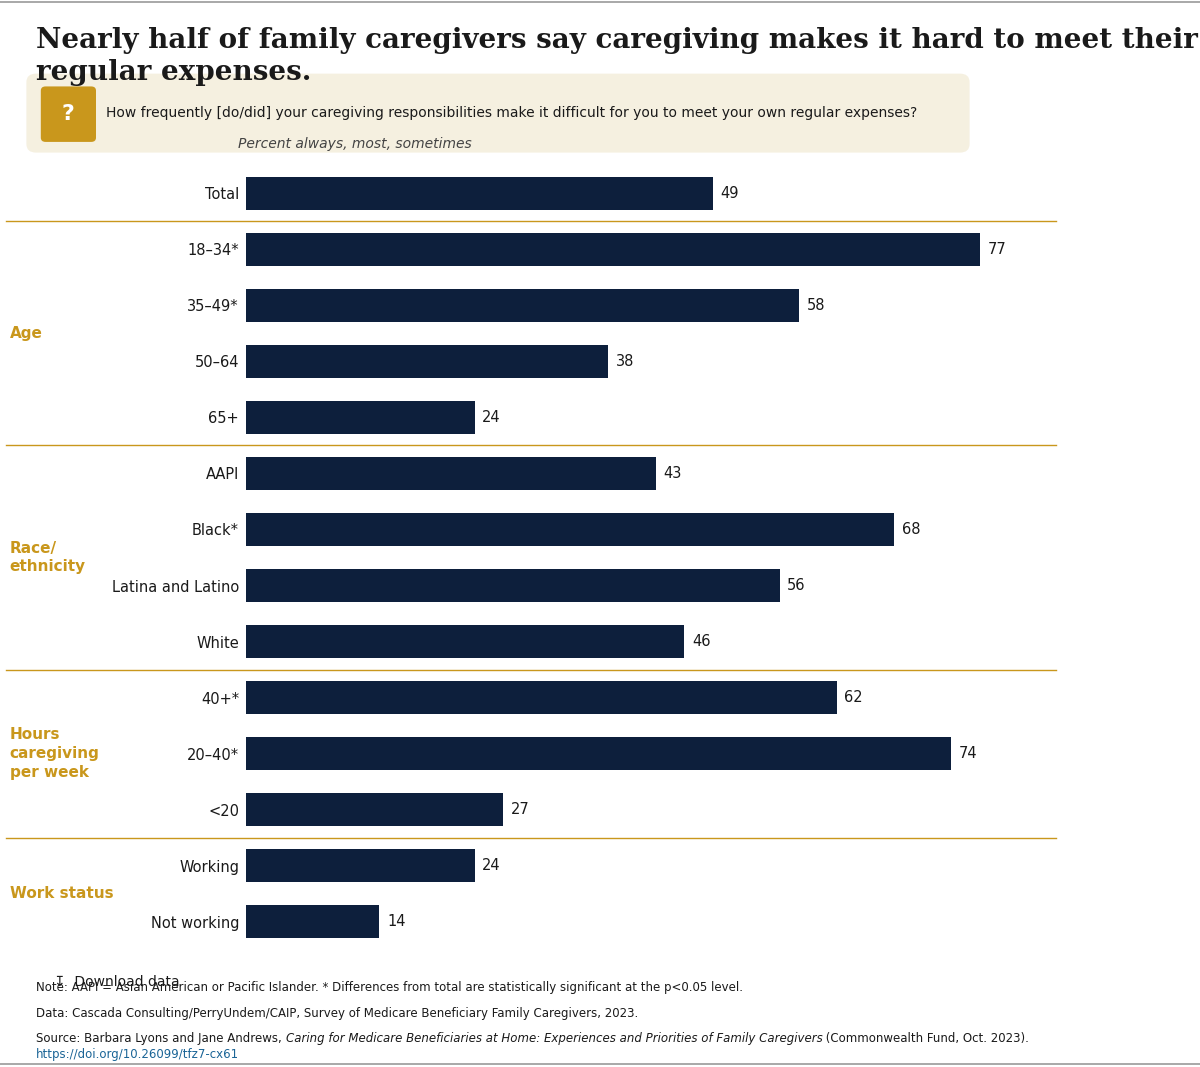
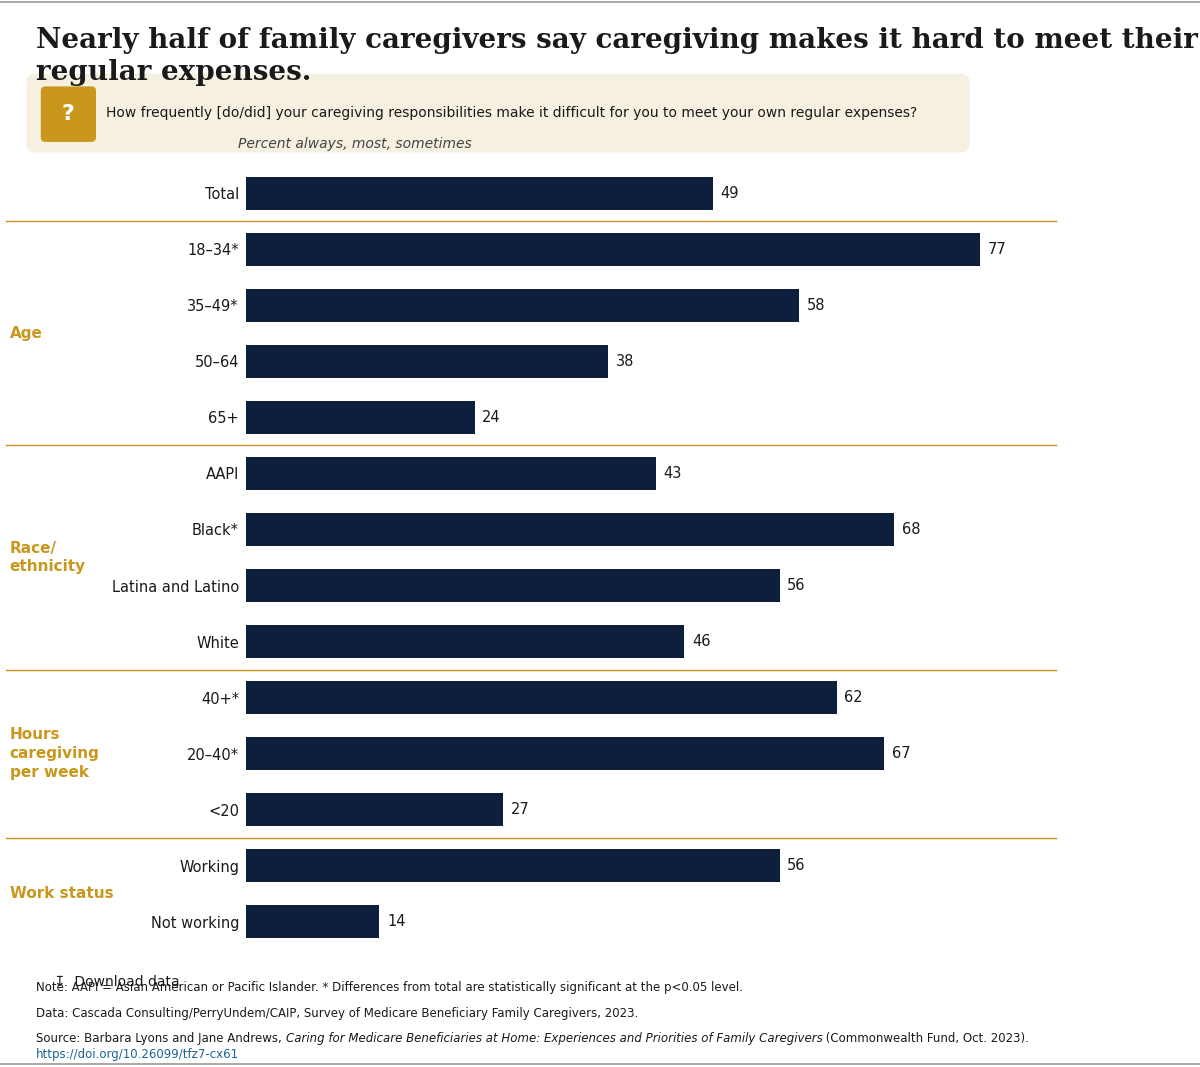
20–40*: 74 -> 67
Working: 24 -> 56
